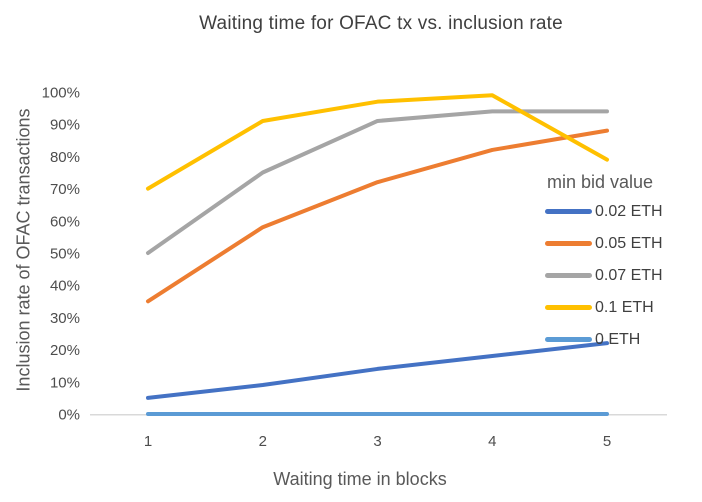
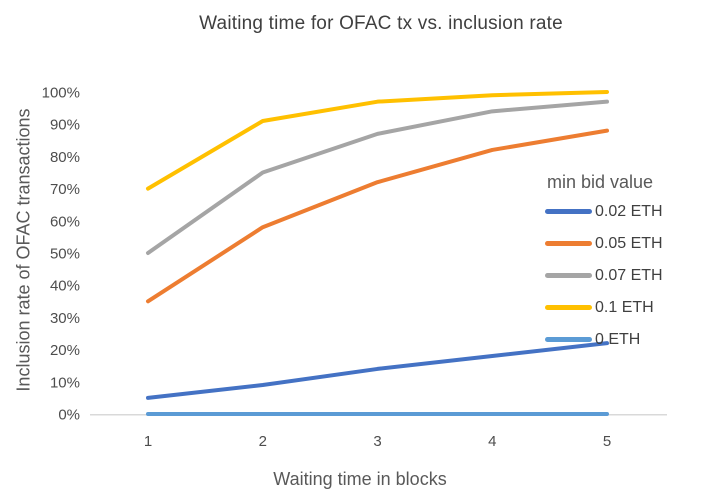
0.07 ETH/3: 91% -> 87%
0.07 ETH/5: 94% -> 97%
0.1 ETH/5: 79% -> 100%
